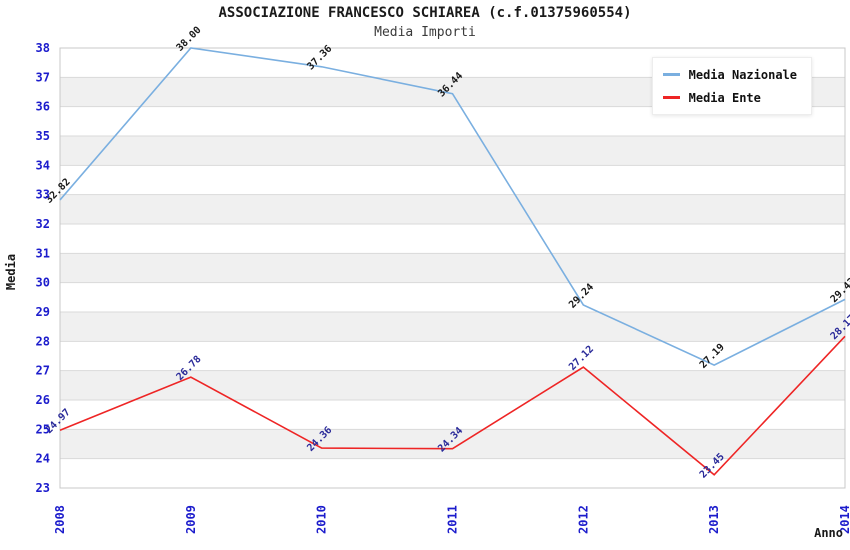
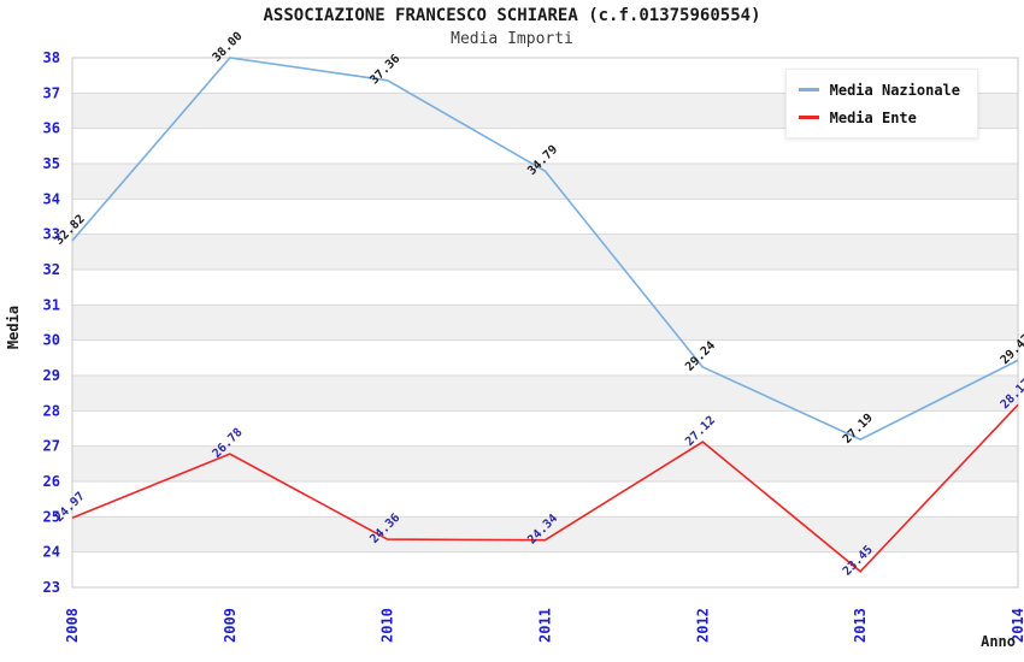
Media Nazionale/2011: 36.44 -> 34.79
